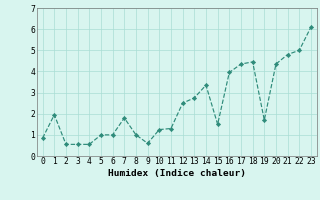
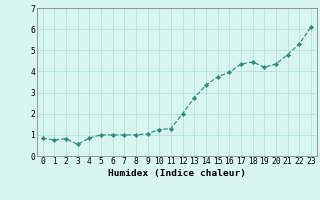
1: 1.95 -> 0.75
2: 0.55 -> 0.82
4: 0.55 -> 0.85
7: 1.80 -> 1.00
9: 0.60 -> 1.05
12: 2.50 -> 2.00
15: 1.50 -> 3.75
19: 1.70 -> 4.20
22: 5.00 -> 5.30
